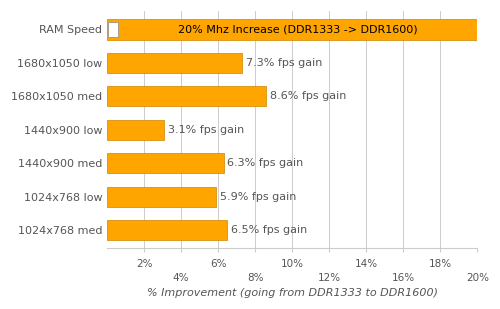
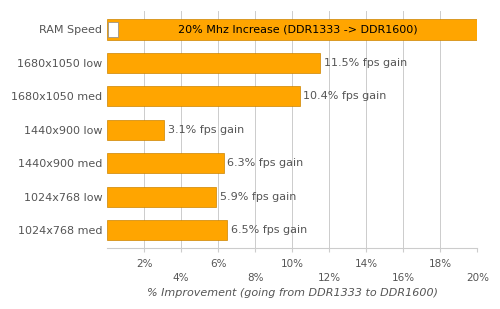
1680x1050 low: 7.3% -> 11.5%
1680x1050 med: 8.6% -> 10.4%
